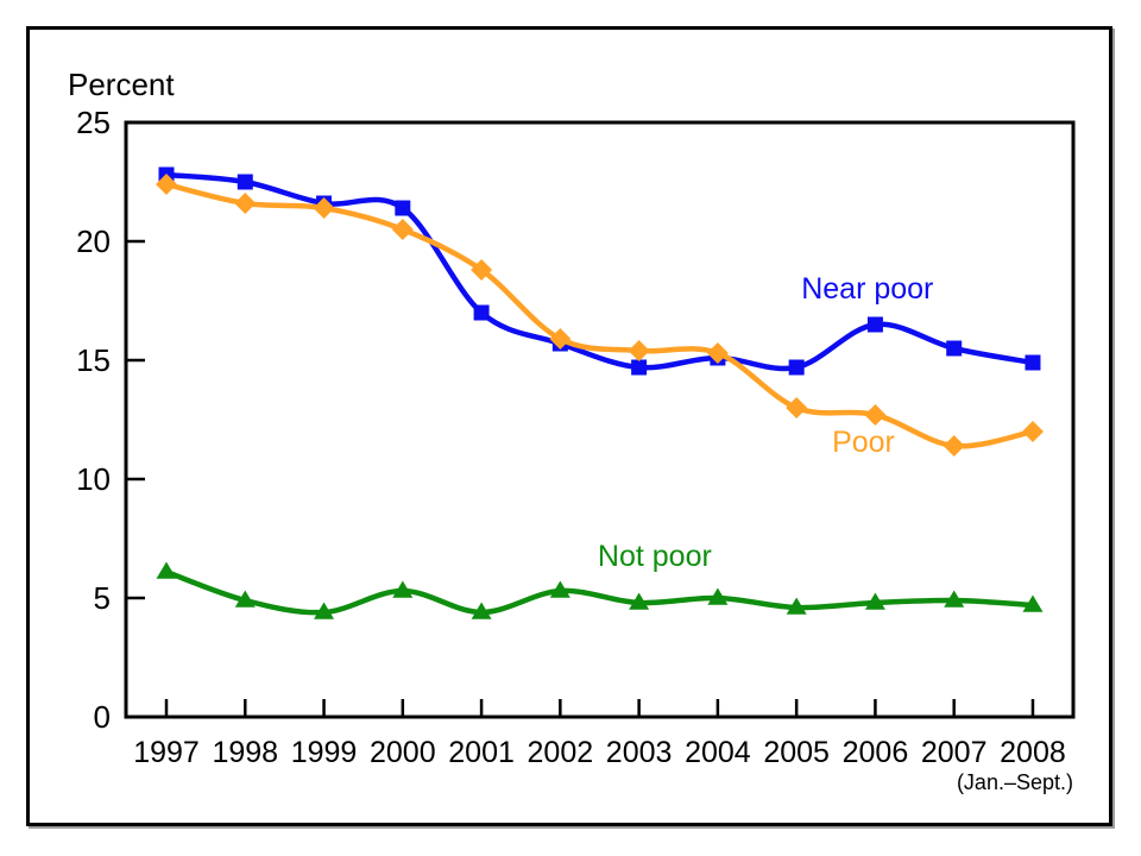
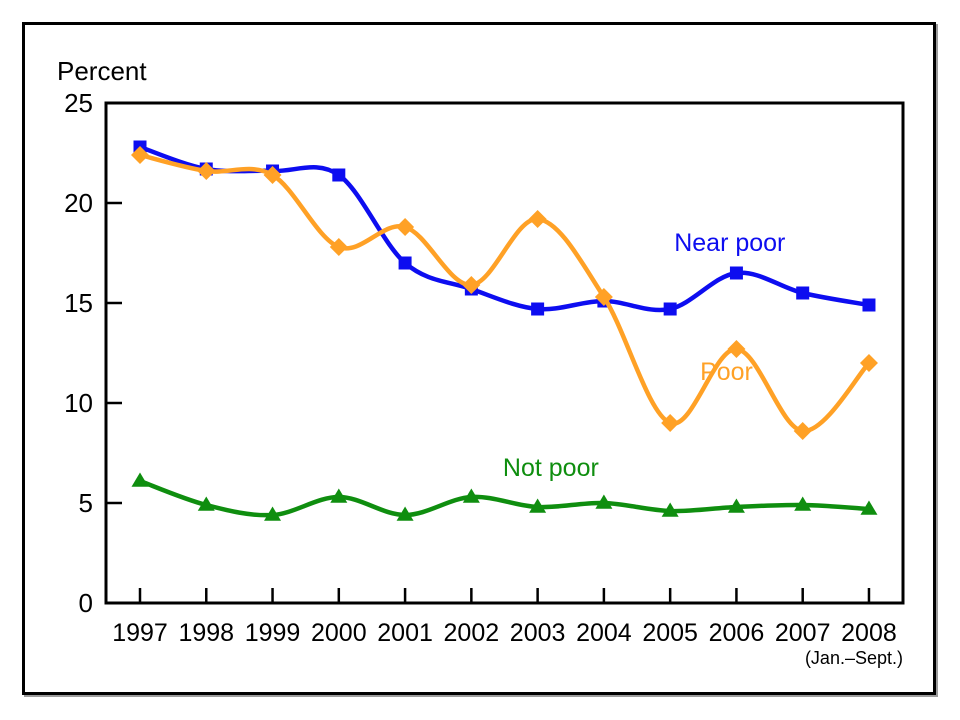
Near poor/1998: 22.5 -> 21.7
Poor/2000: 20.5 -> 17.8
Poor/2003: 15.4 -> 19.2
Poor/2005: 13.0 -> 9.0
Poor/2007: 11.4 -> 8.6
